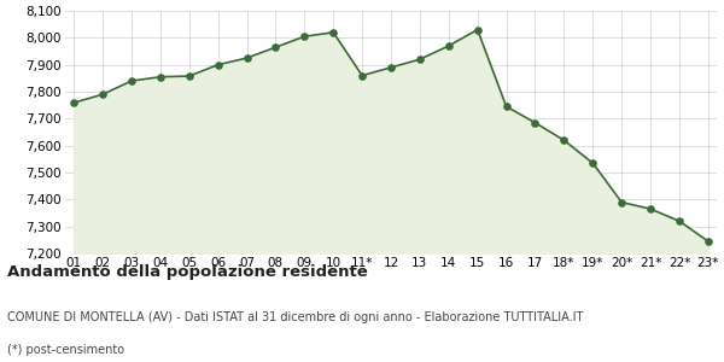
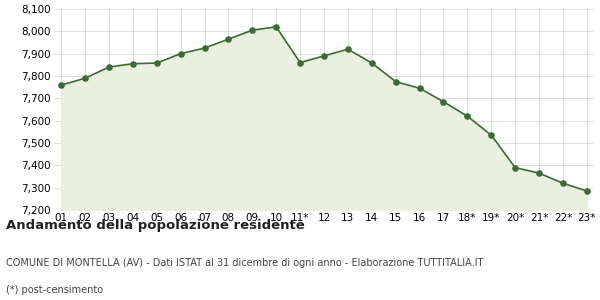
14: 7,970 -> 7,858
15: 8,030 -> 7,775
23*: 7,245 -> 7,285
